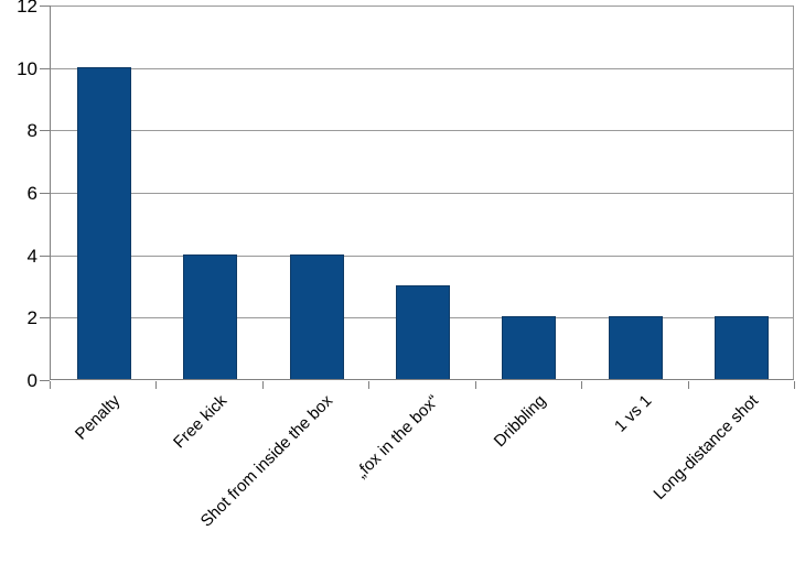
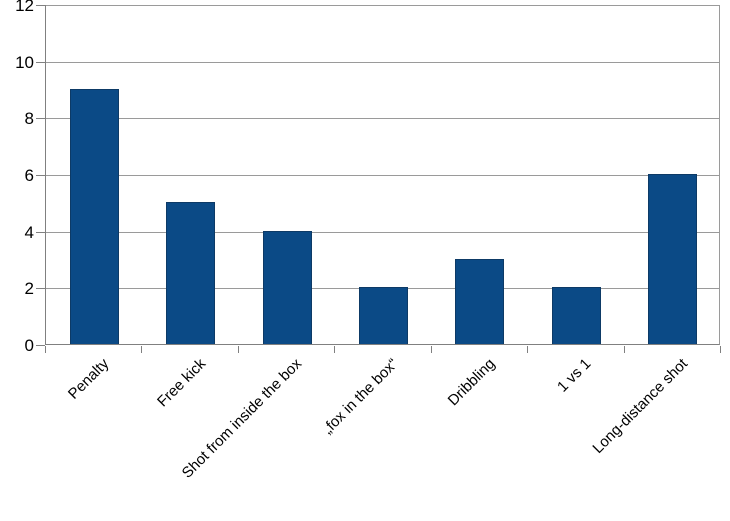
Penalty: 10 -> 9
Free kick: 4 -> 5
„fox in the box“: 3 -> 2
Dribbling: 2 -> 3
Long-distance shot: 2 -> 6
